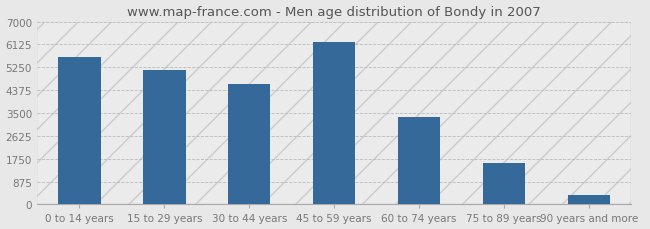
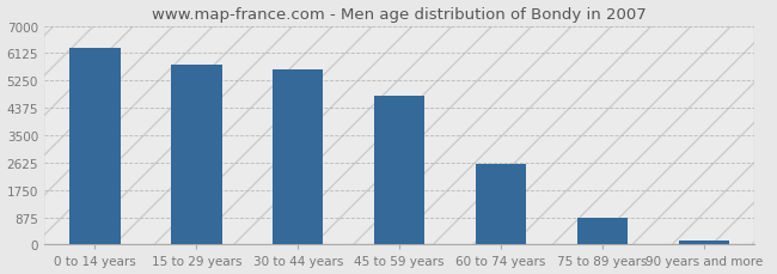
0 to 14 years: 5650 -> 6280
15 to 29 years: 5150 -> 5750
30 to 44 years: 4600 -> 5600
45 to 59 years: 6200 -> 4750
60 to 74 years: 3350 -> 2580
75 to 89 years: 1600 -> 870
90 years and more: 350 -> 120
